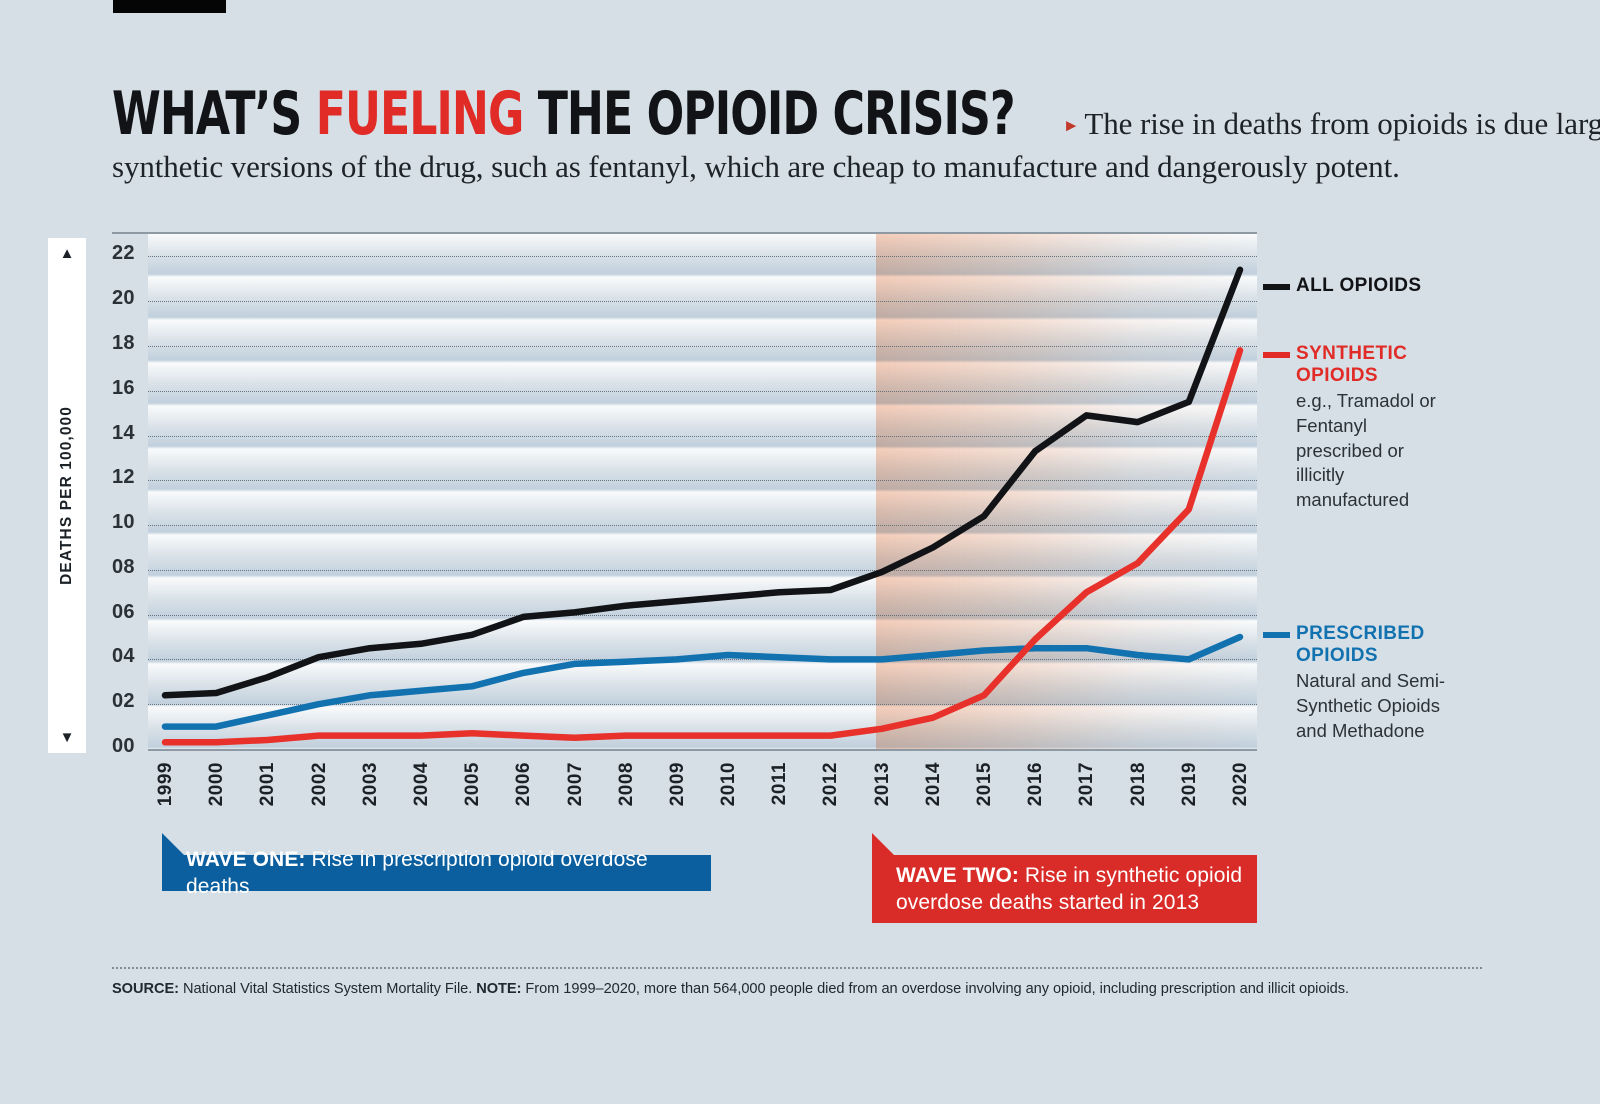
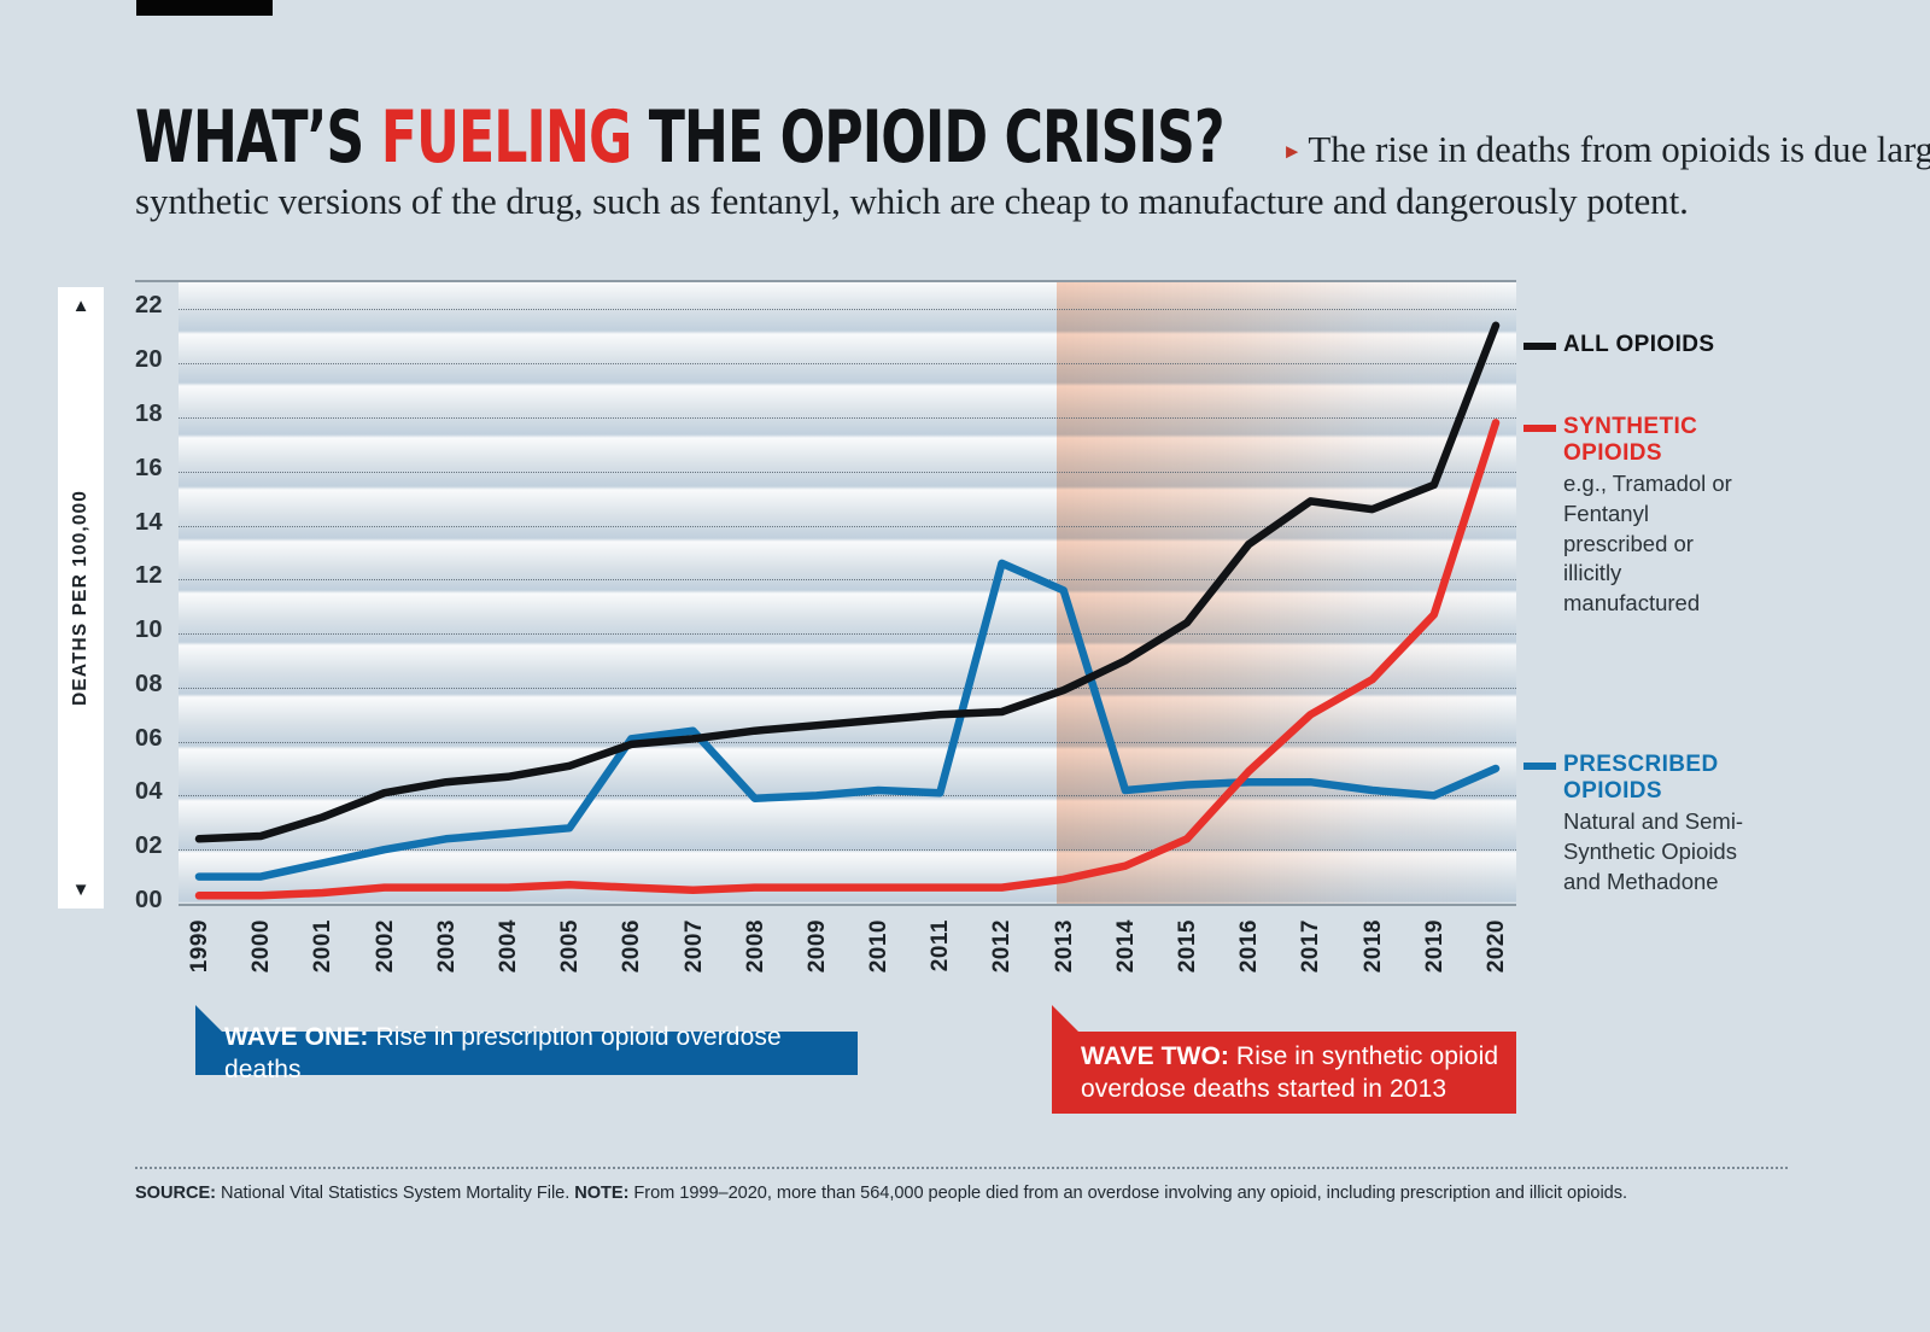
PRESCRIBED OPIOIDS/2006: 3.4 -> 6.1
PRESCRIBED OPIOIDS/2007: 3.8 -> 6.4
PRESCRIBED OPIOIDS/2012: 4.0 -> 12.6
PRESCRIBED OPIOIDS/2013: 4.0 -> 11.6
